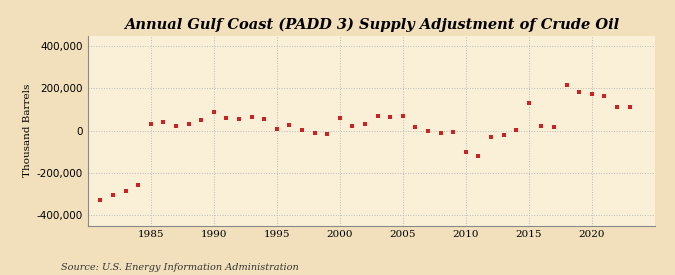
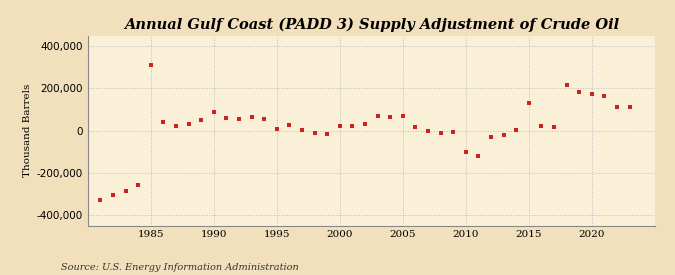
1985: 30,000 -> 310,000
2000: 60,000 -> 20,000
